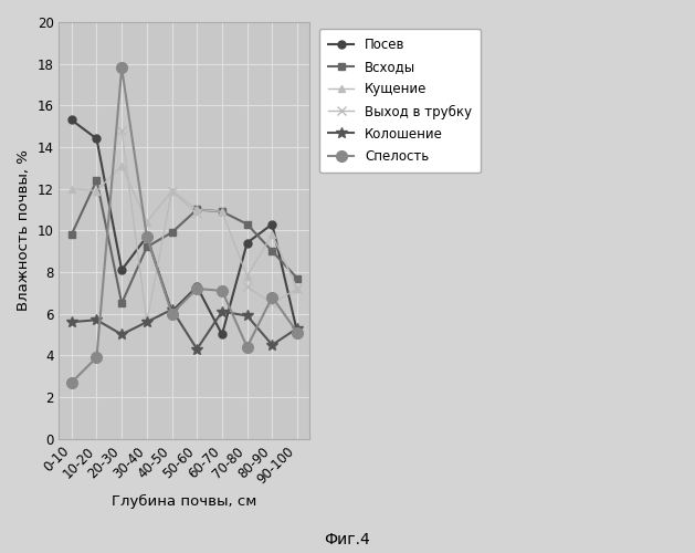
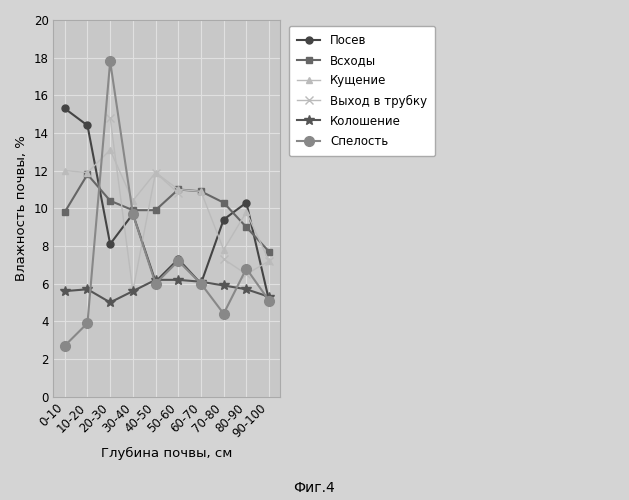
Всходы/10-20: 12.4 -> 11.8
Всходы/20-30: 6.5 -> 10.4
Всходы/30-40: 9.2 -> 9.9
Колошение/50-60: 4.3 -> 6.2
Посев/60-70: 5.0 -> 6.0
Спелость/60-70: 7.1 -> 6.0
Колошение/80-90: 4.5 -> 5.7
